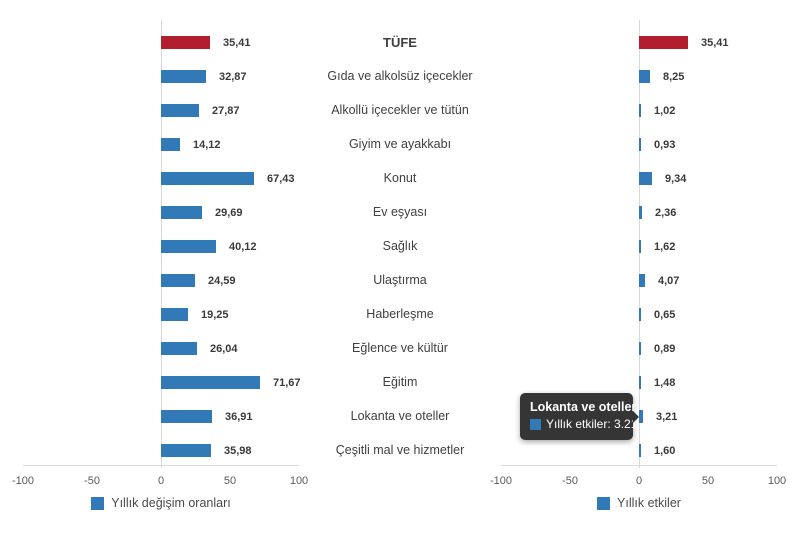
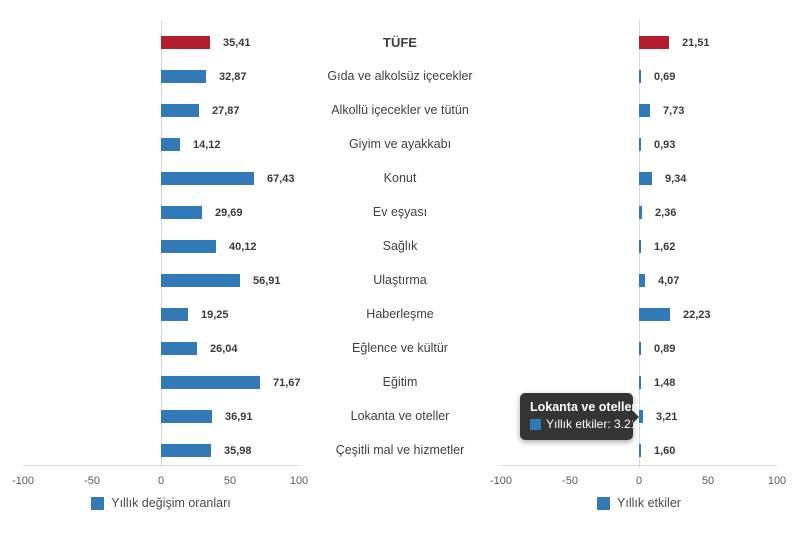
Yıllık etkiler/TÜFE: 35,41 -> 21,51
Yıllık etkiler/Gıda ve alkolsüz içecekler: 8,25 -> 0,69
Yıllık etkiler/Alkollü içecekler ve tütün: 1,02 -> 7,73
Yıllık değişim oranları/Ulaştırma: 24,59 -> 56,91
Yıllık etkiler/Haberleşme: 0,65 -> 22,23
